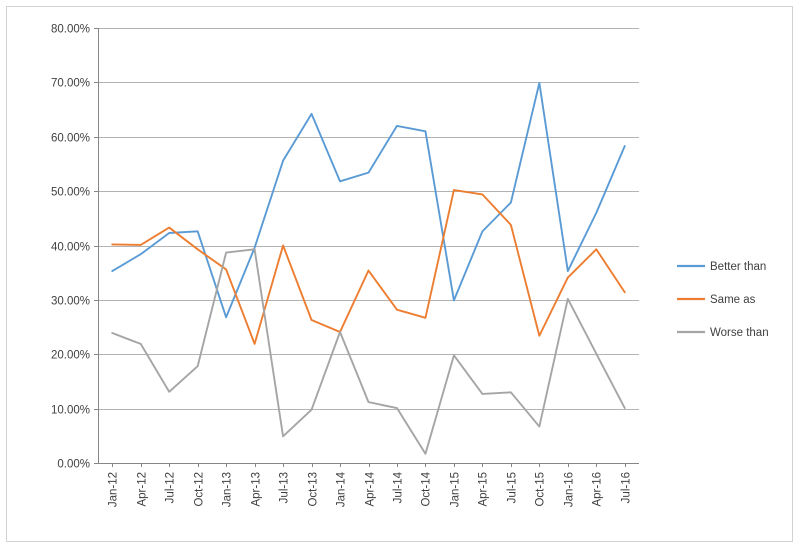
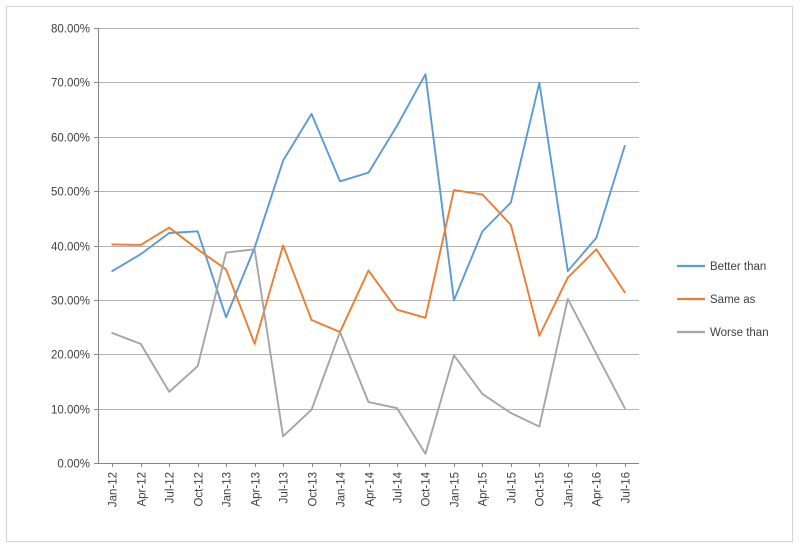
Better than/Oct-14: 61% -> 72%
Worse than/Jul-15: 13% -> 9%
Better than/Apr-16: 46% -> 41%
